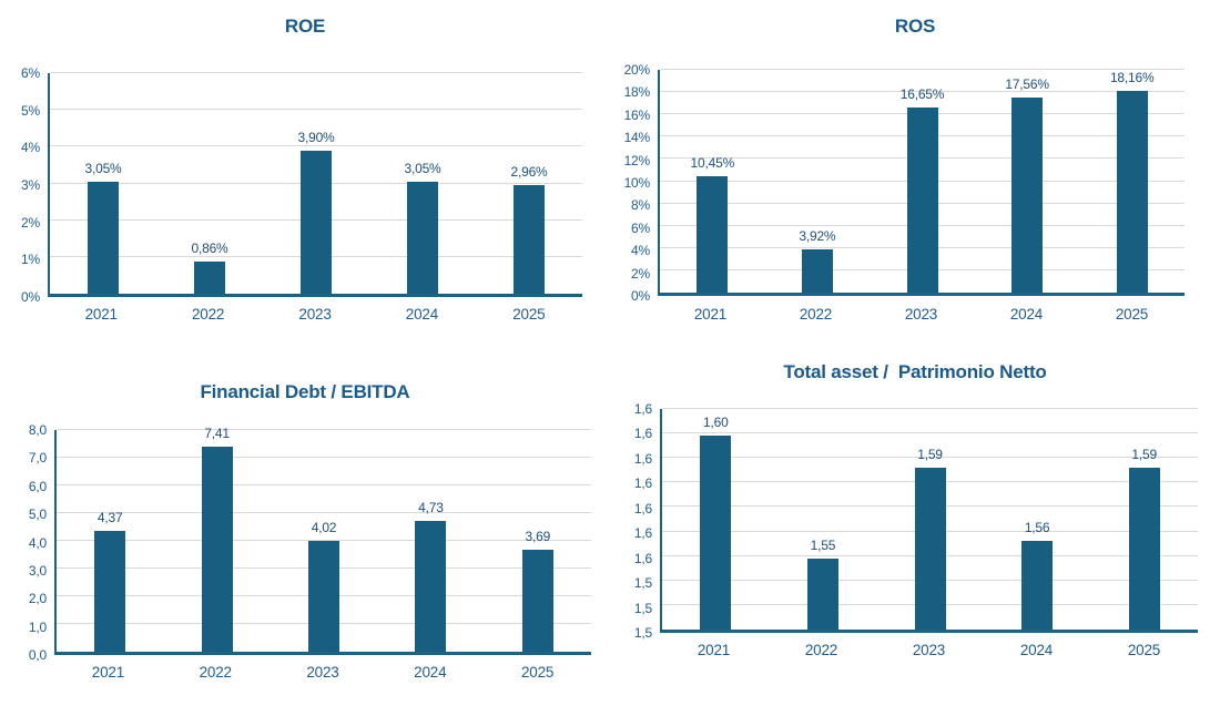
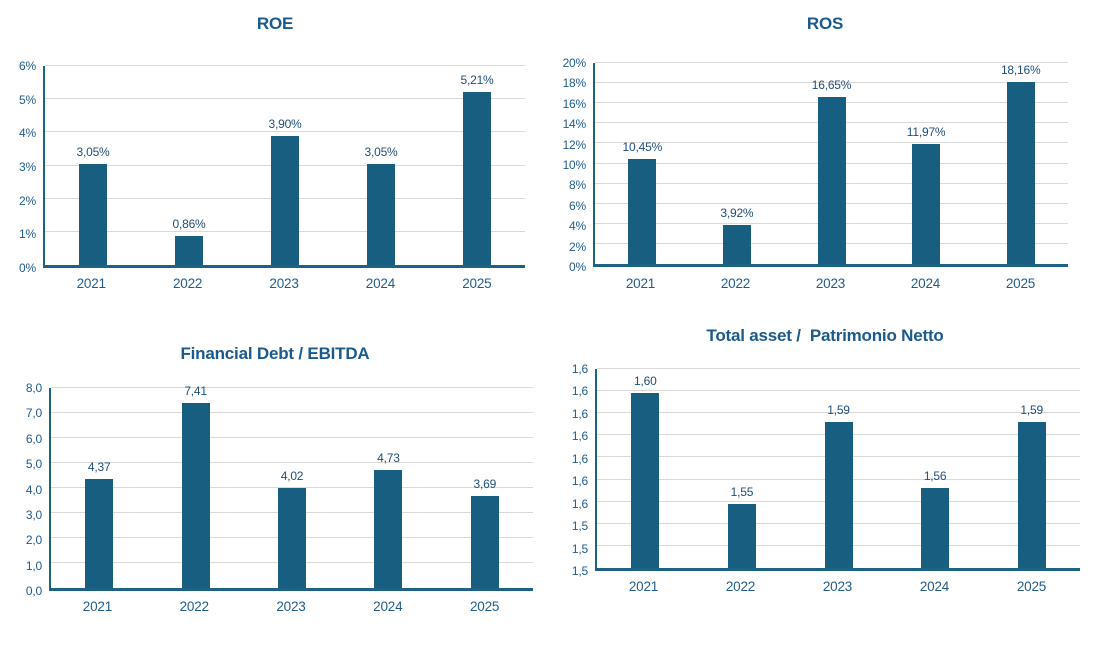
ROE/2025: 2,96% -> 5,21%
ROS/2024: 17,56% -> 11,97%
